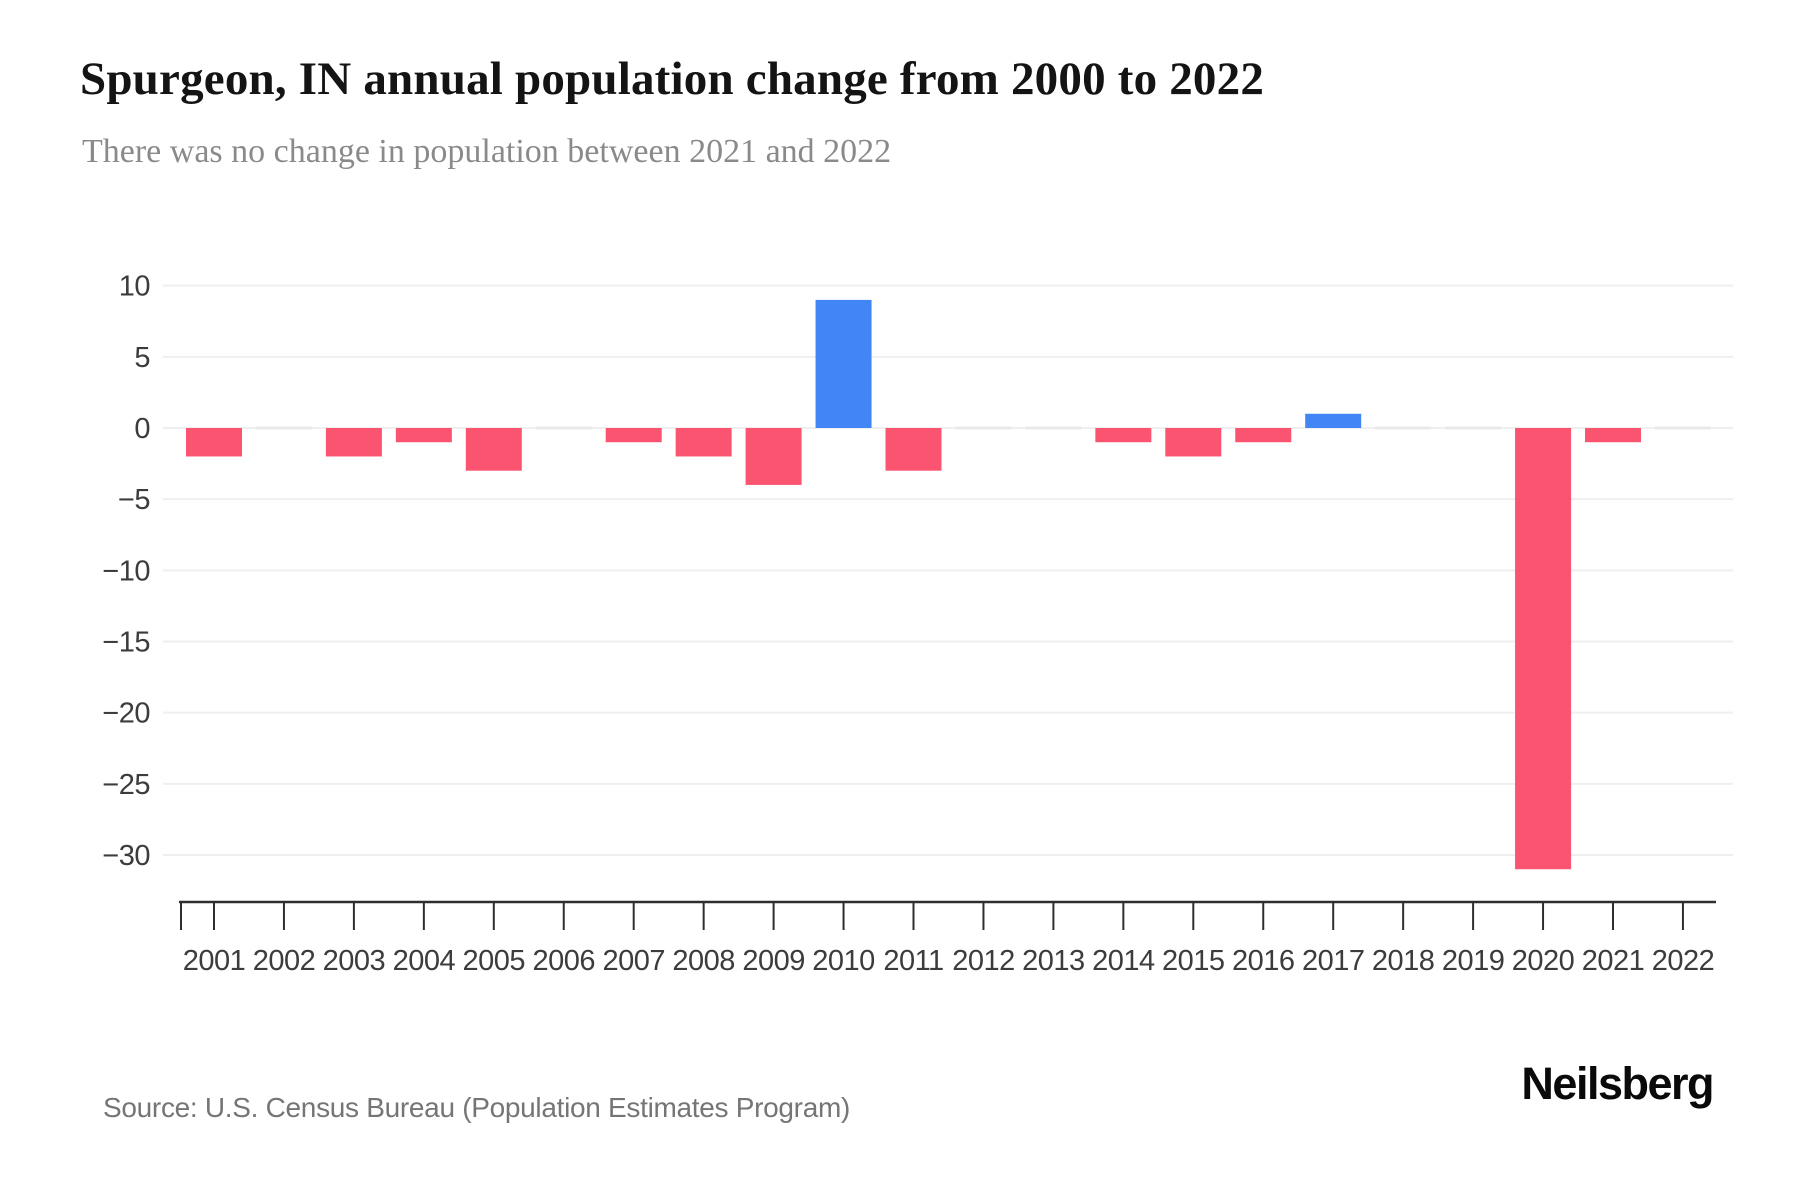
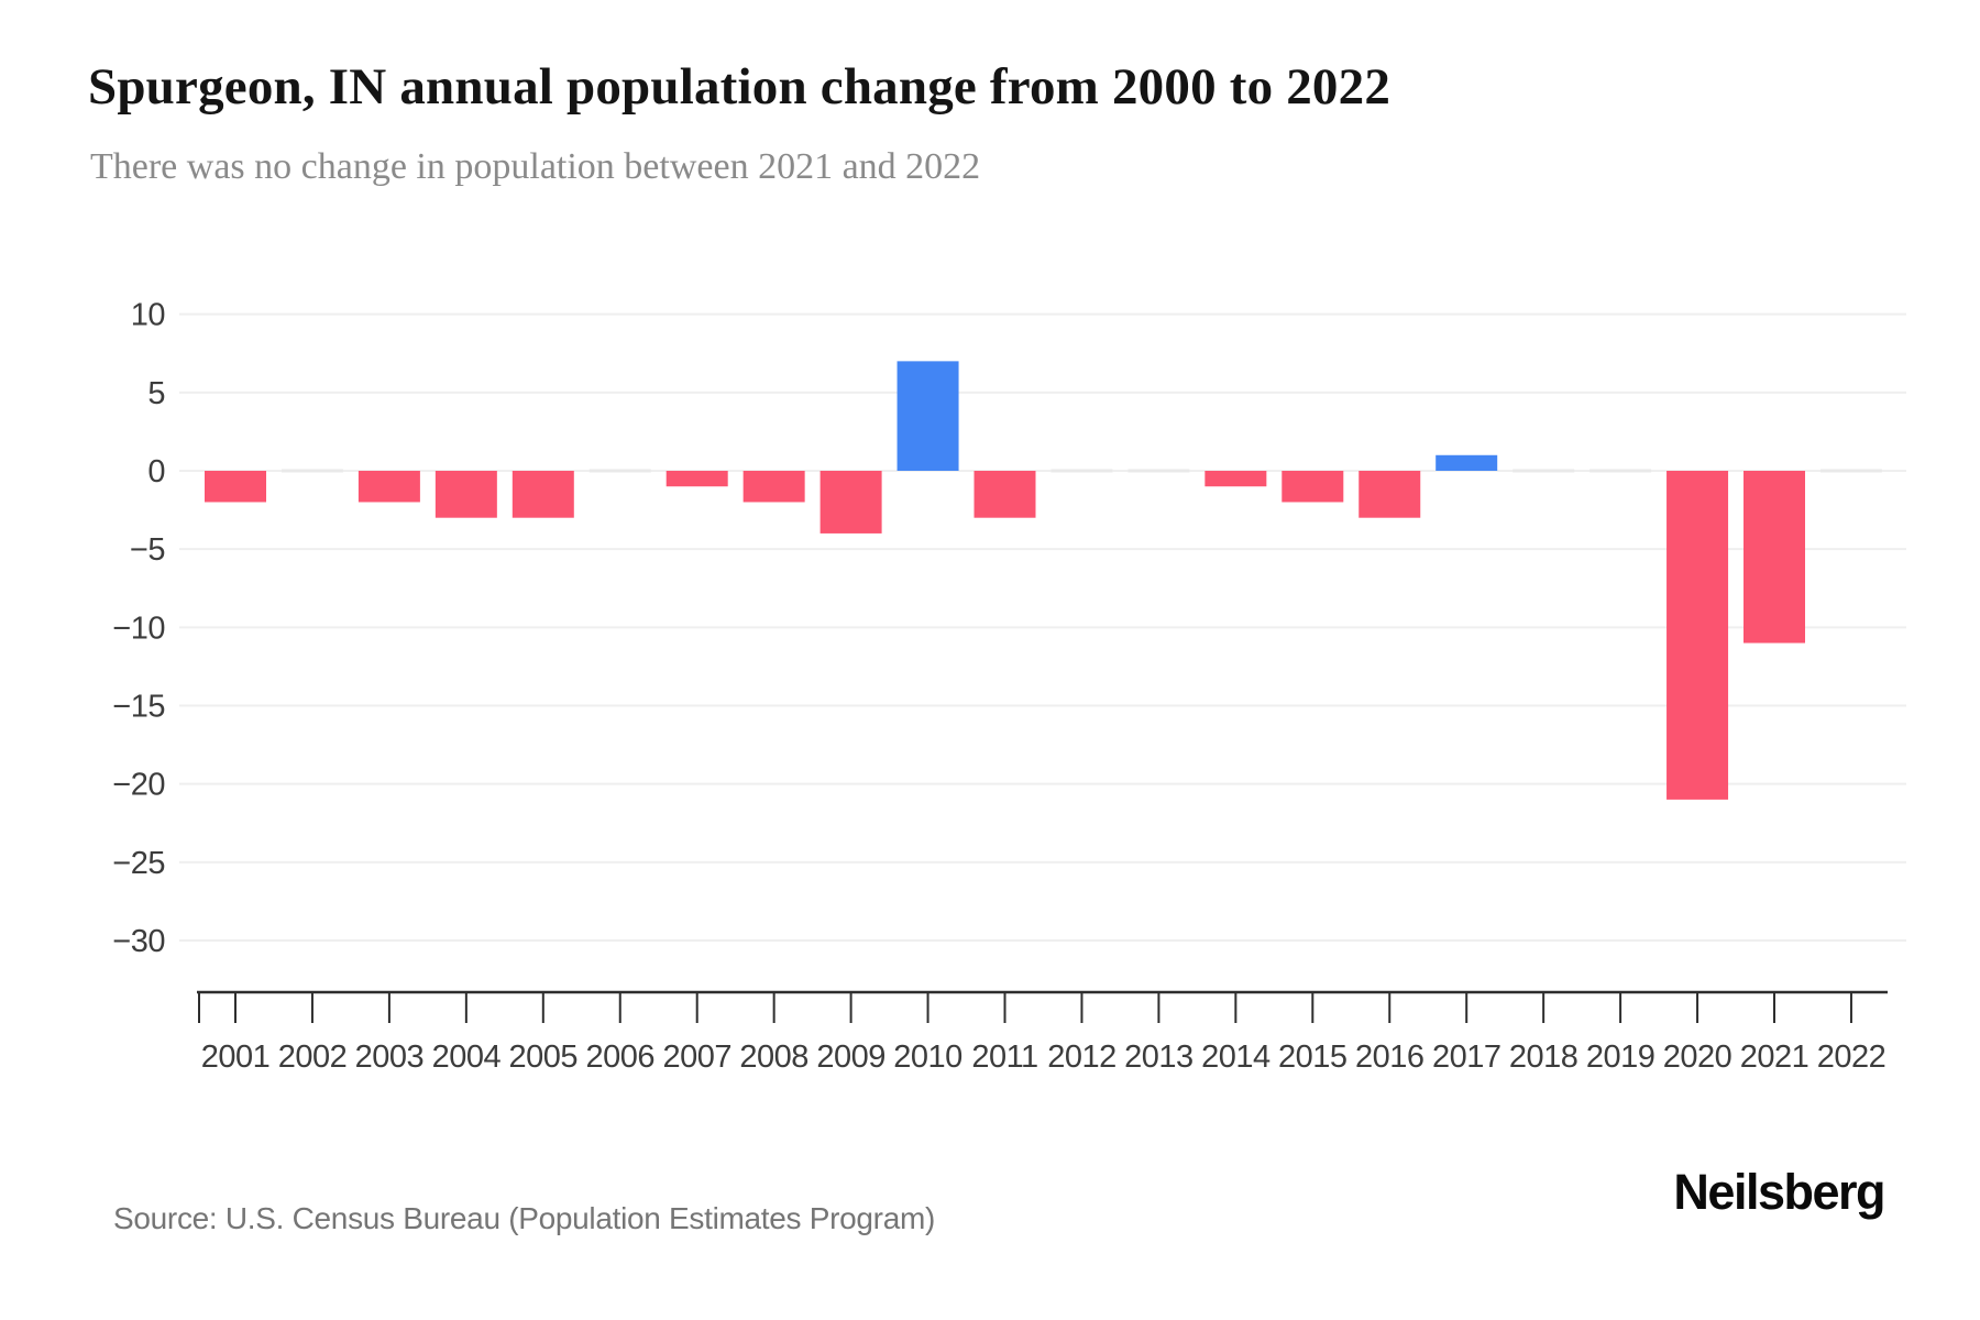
2004: -1 -> -3
2010: 9 -> 7
2016: -1 -> -3
2020: -31 -> -21
2021: -1 -> -11
